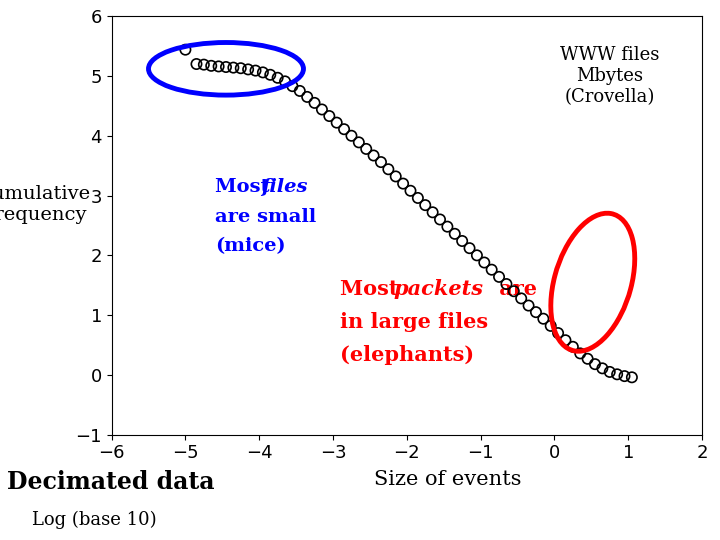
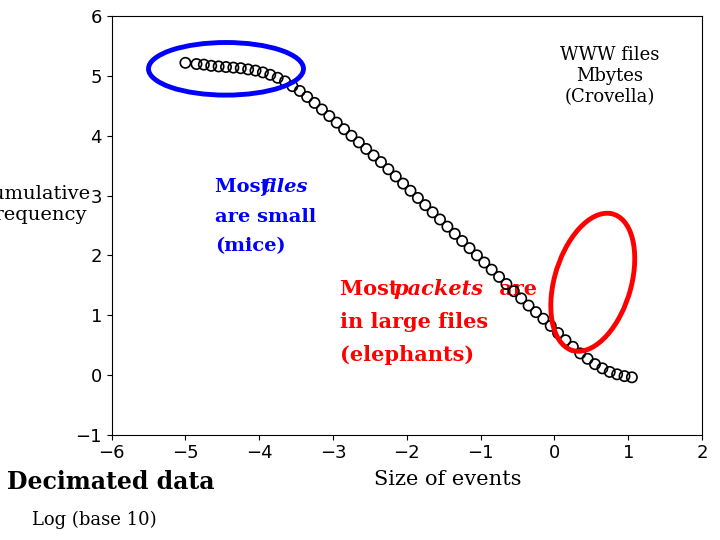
−5: 5.44 -> 5.22
